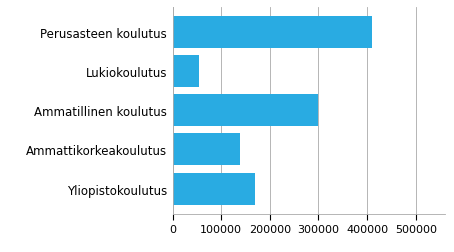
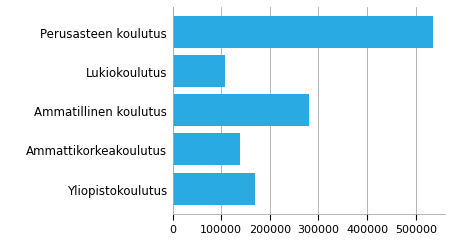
Perusasteen koulutus: 410000 -> 535000
Lukiokoulutus: 55000 -> 107000
Ammatillinen koulutus: 300000 -> 280000
